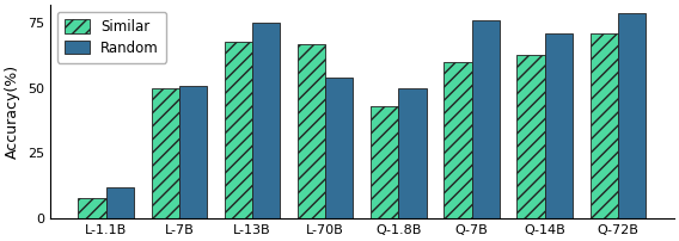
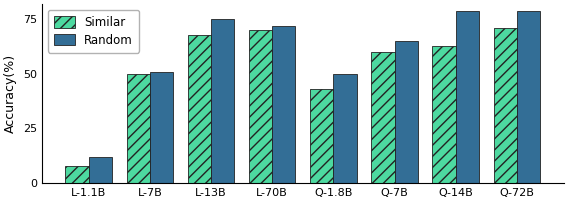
Similar/L-70B: 67 -> 70
Random/L-70B: 54 -> 72
Random/Q-7B: 76 -> 65
Random/Q-14B: 71 -> 79
